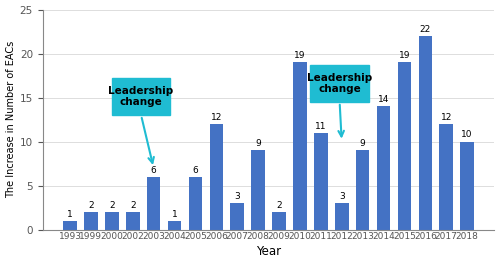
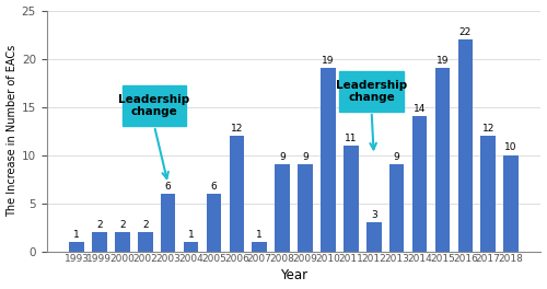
2007: 3 -> 1
2009: 2 -> 9
